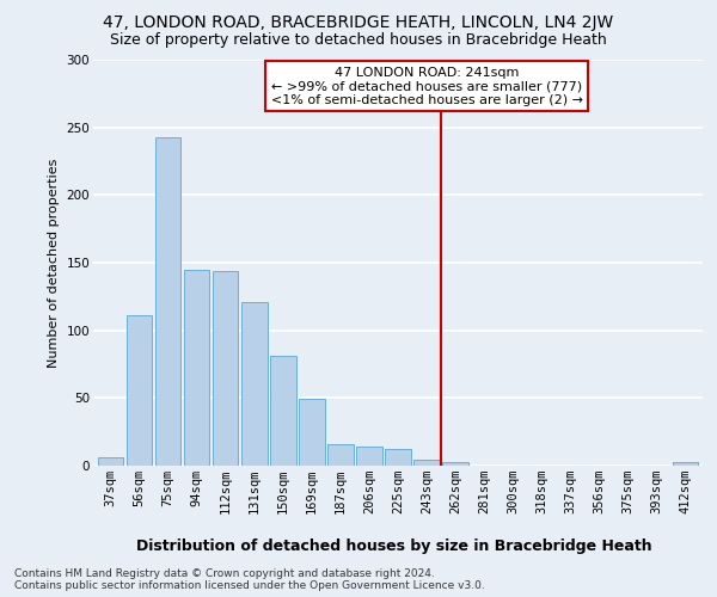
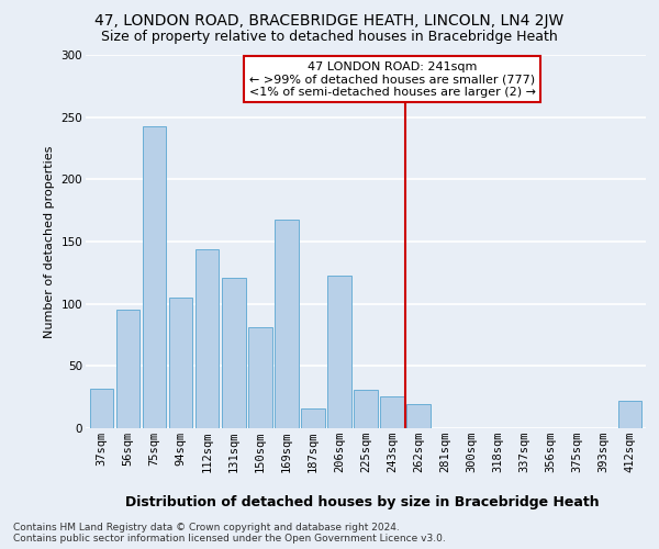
37sqm: 6 -> 32
56sqm: 111 -> 95
94sqm: 145 -> 105
169sqm: 49 -> 168
206sqm: 14 -> 123
225sqm: 12 -> 31
243sqm: 4 -> 26
262sqm: 3 -> 19
412sqm: 3 -> 22
